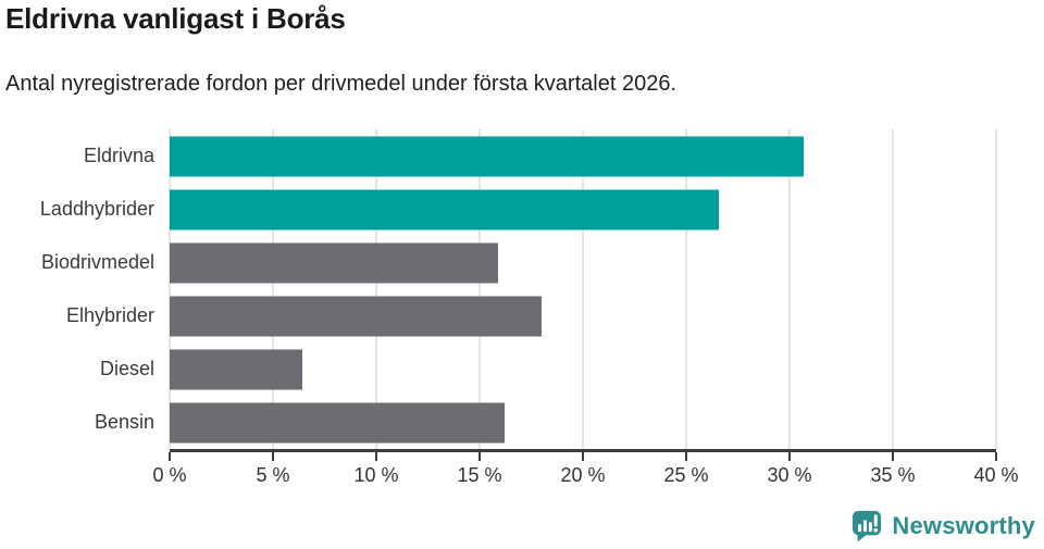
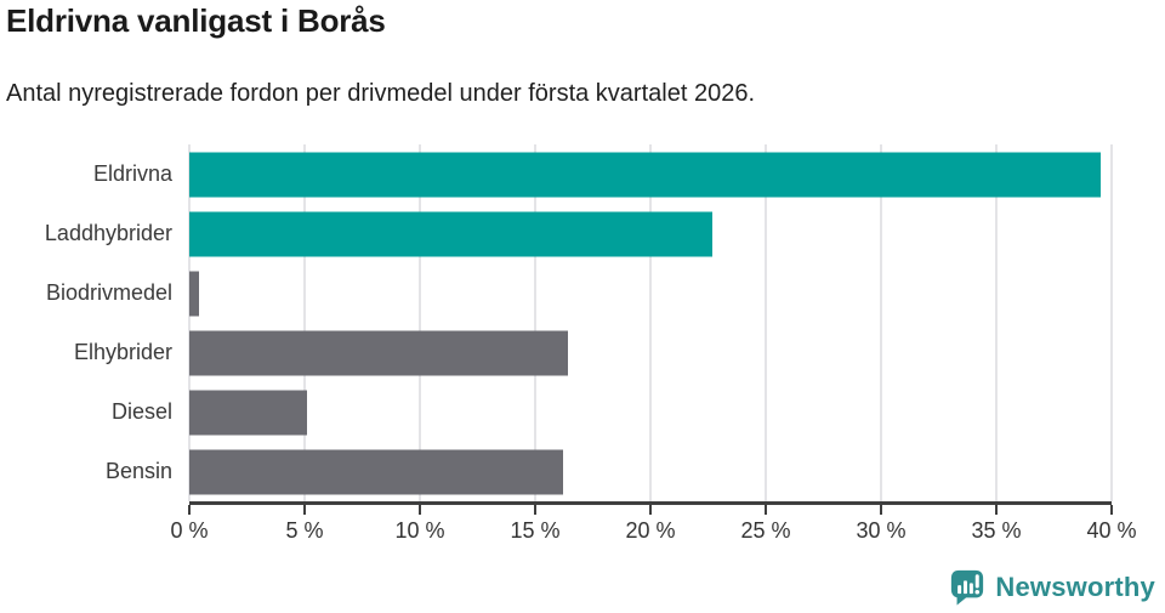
Eldrivna: 30.7% -> 39.5%
Laddhybrider: 26.6% -> 22.7%
Biodrivmedel: 15.9% -> 0.4%
Elhybrider: 18.0% -> 16.4%
Diesel: 6.4% -> 5.1%
